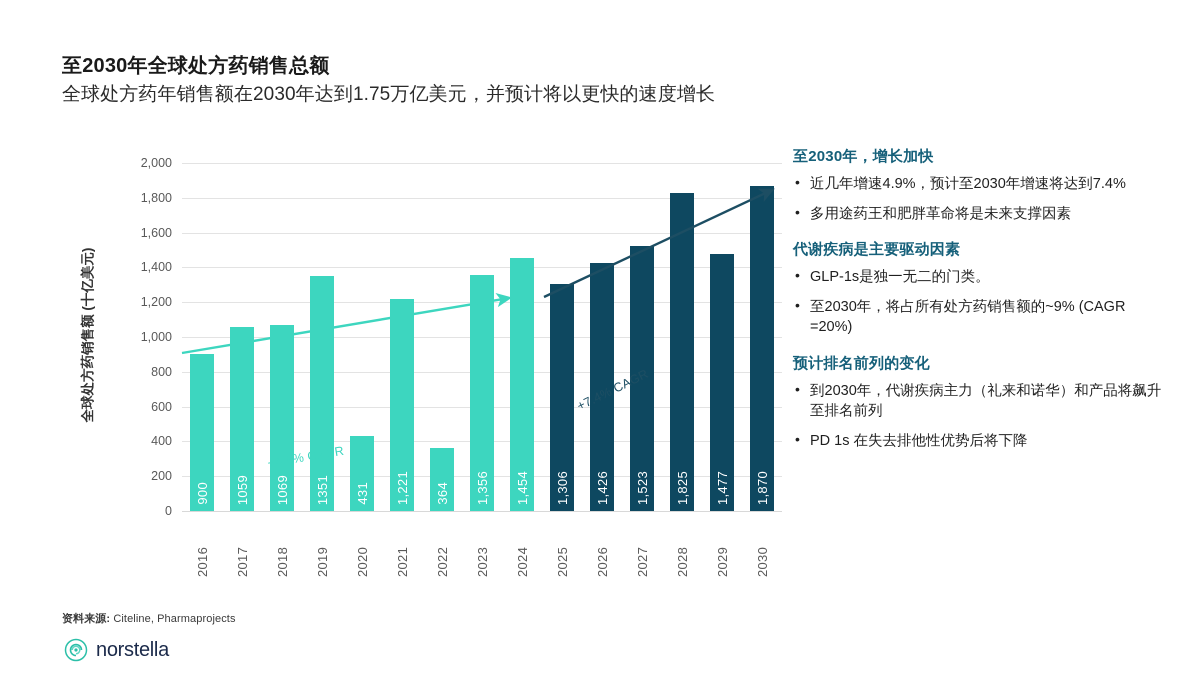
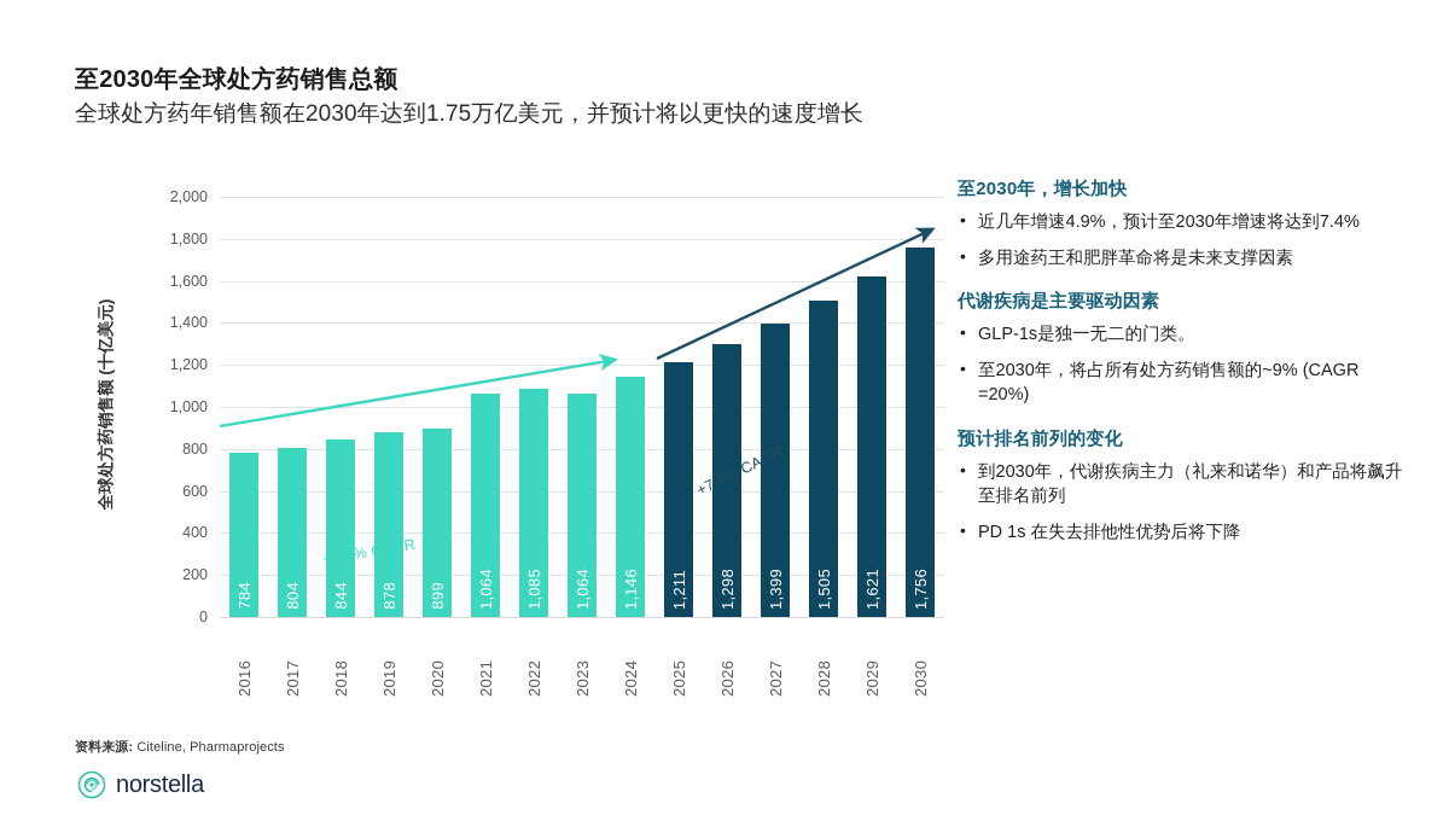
2016: 900 -> 784
2017: 1059 -> 804
2018: 1069 -> 844
2019: 1351 -> 878
2020: 431 -> 899
2021: 1,221 -> 1,064
2022: 364 -> 1,085
2023: 1,356 -> 1,064
2024: 1,454 -> 1,146
2025: 1,306 -> 1,211
2026: 1,426 -> 1,298
2027: 1,523 -> 1,399
2028: 1,825 -> 1,505
2029: 1,477 -> 1,621
2030: 1,870 -> 1,756
